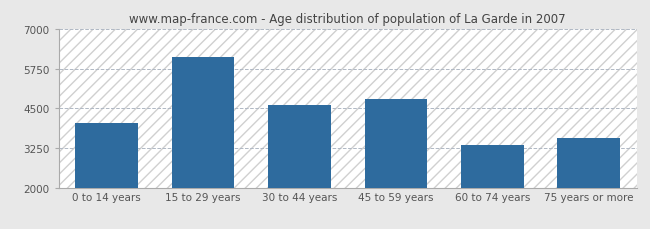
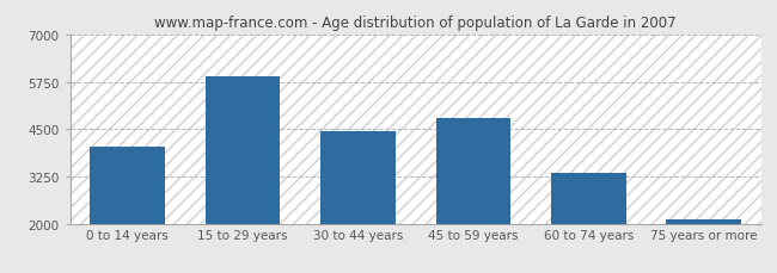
15 to 29 years: 6100 -> 5880
30 to 44 years: 4600 -> 4430
75 years or more: 3550 -> 2120
